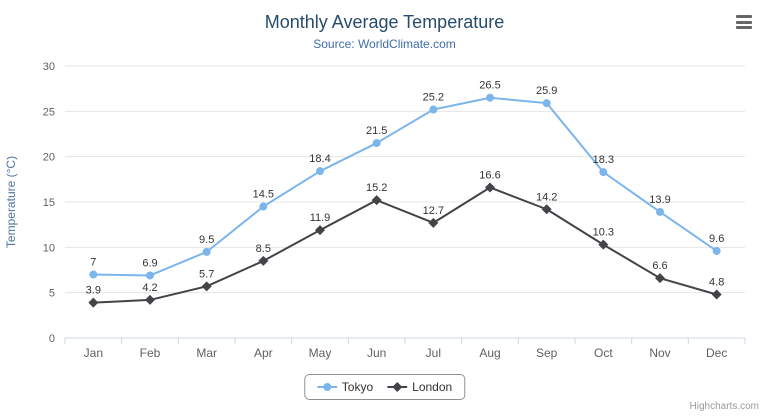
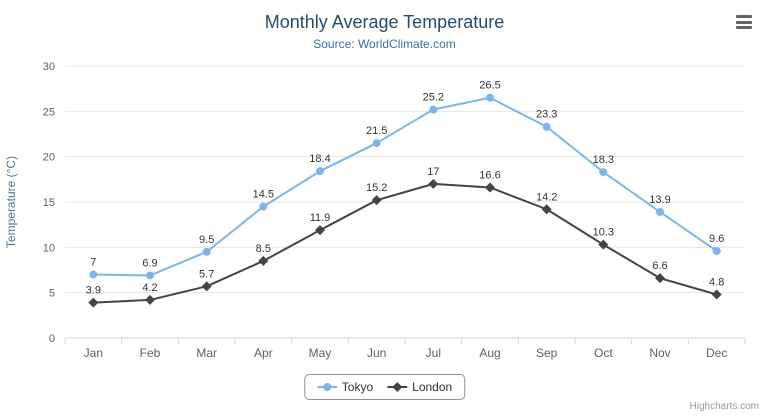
London/Jul: 12.7 -> 17
Tokyo/Sep: 25.9 -> 23.3
